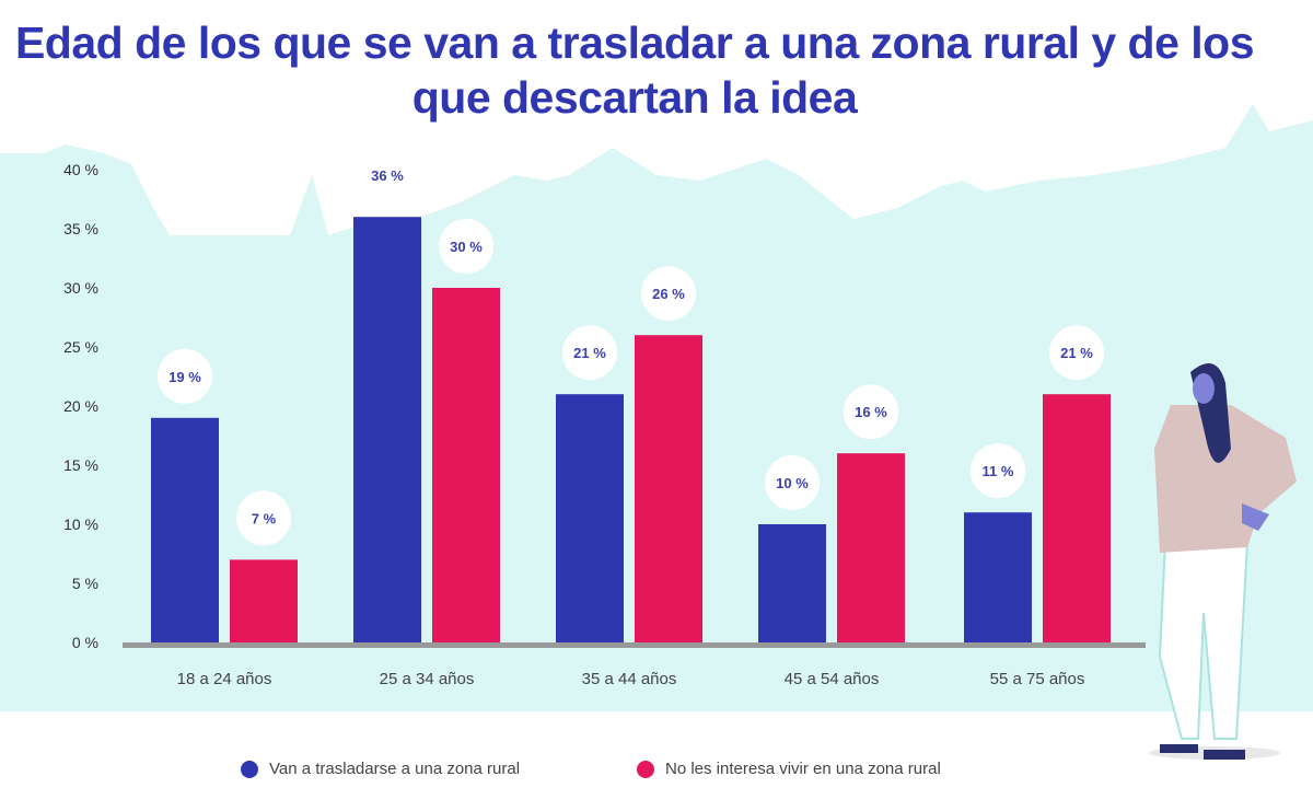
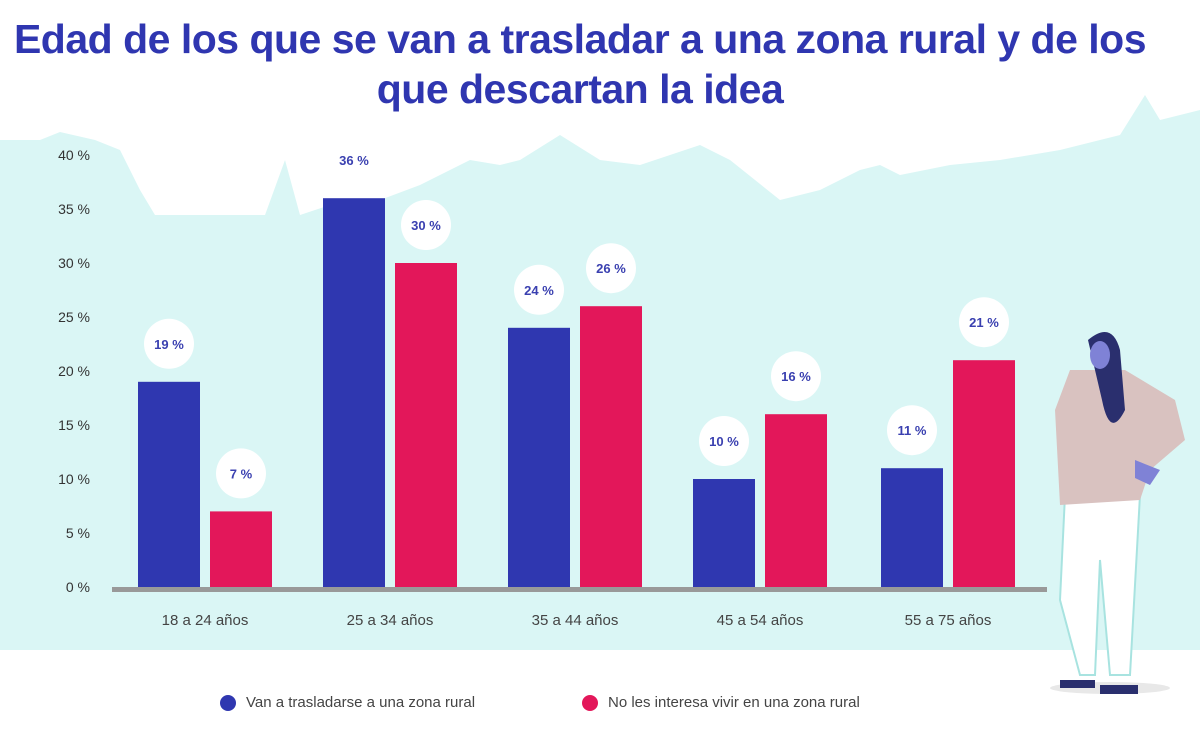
Van a trasladarse a una zona rural/35 a 44 años: 21 -> 24
